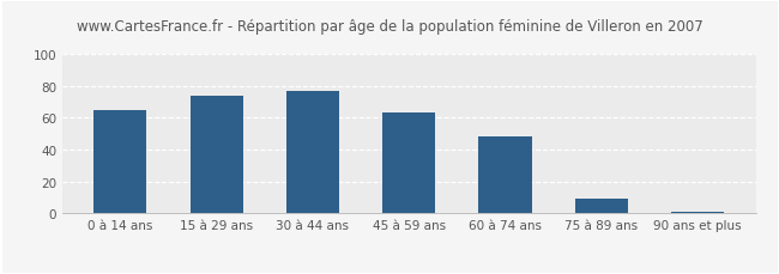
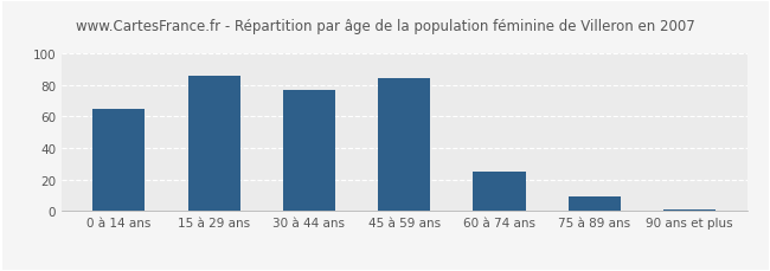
15 à 29 ans: 74 -> 86
45 à 59 ans: 63 -> 84
60 à 74 ans: 48 -> 25
